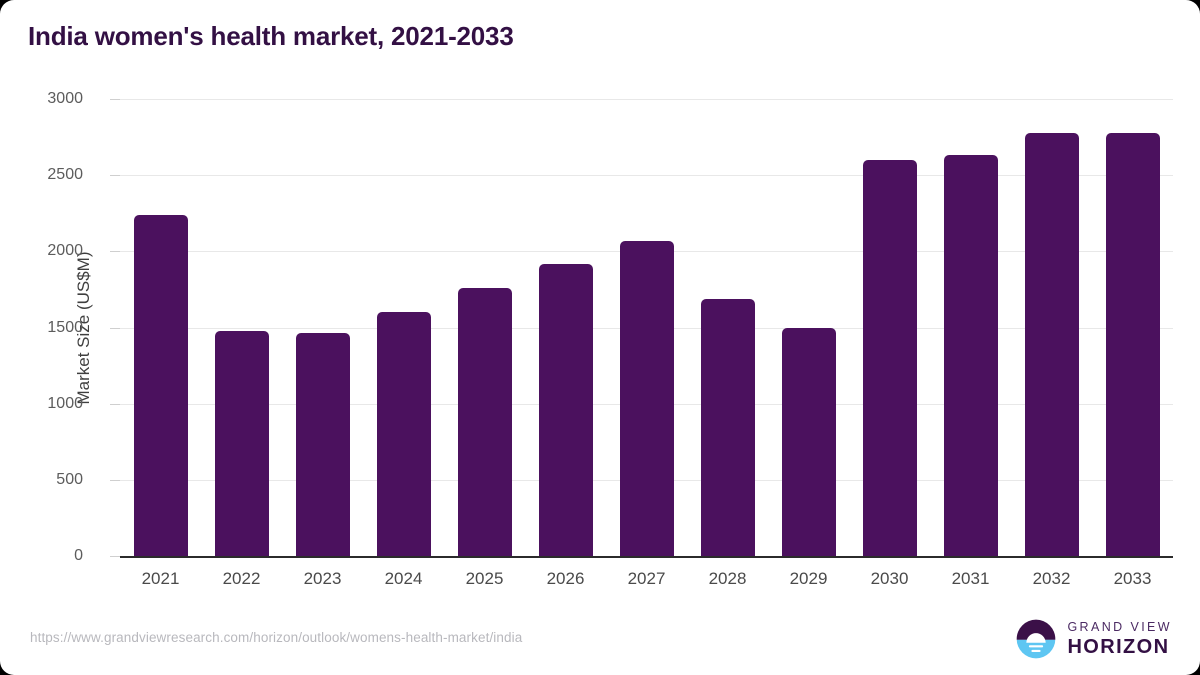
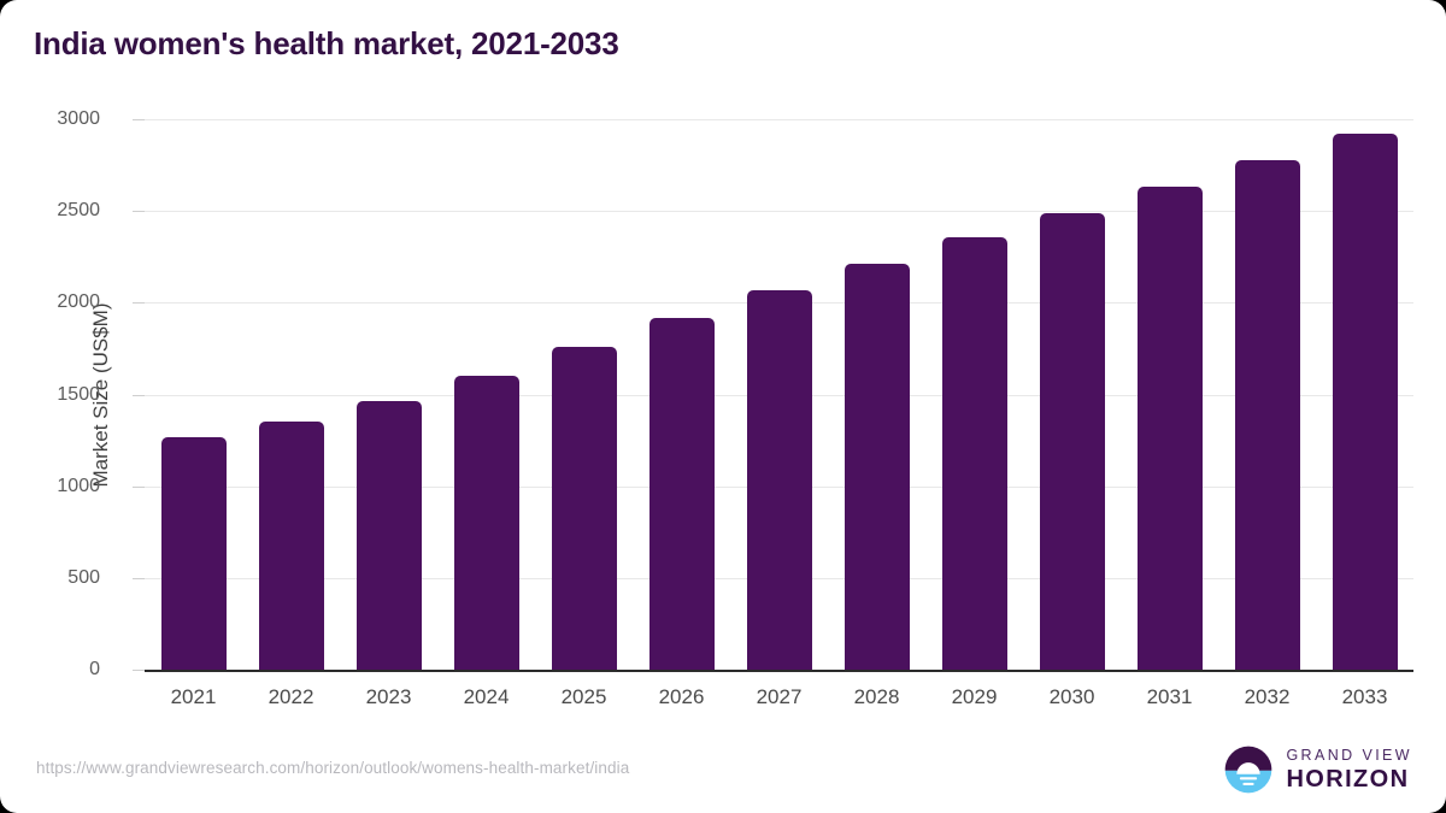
2021: 2240 -> 1260
2022: 1480 -> 1360
2028: 1690 -> 2220
2029: 1500 -> 2360
2030: 2600 -> 2490
2033: 2780 -> 2920
